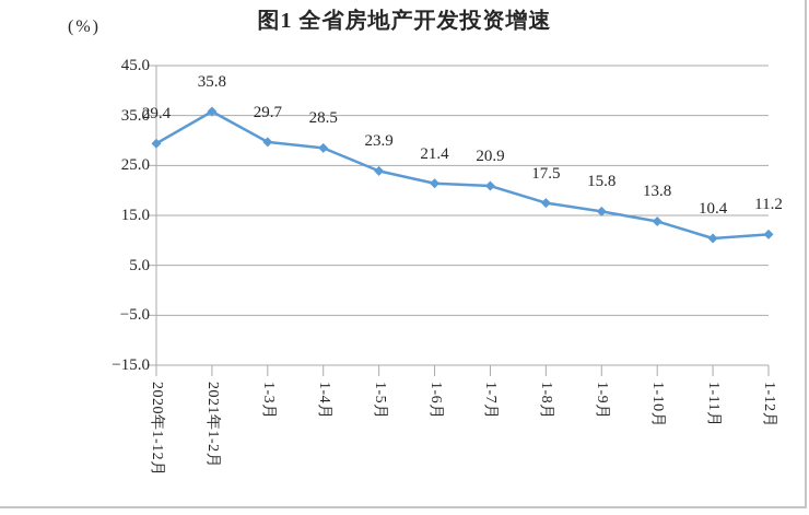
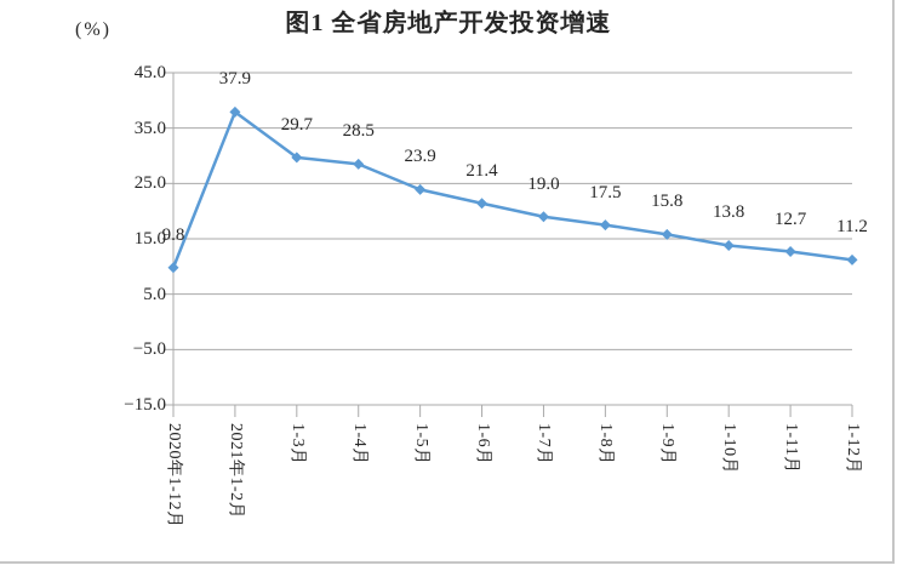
2020年1-12月: 29.4 -> 9.8
2021年1-2月: 35.8 -> 37.9
1-7月: 20.9 -> 19.0
1-11月: 10.4 -> 12.7
